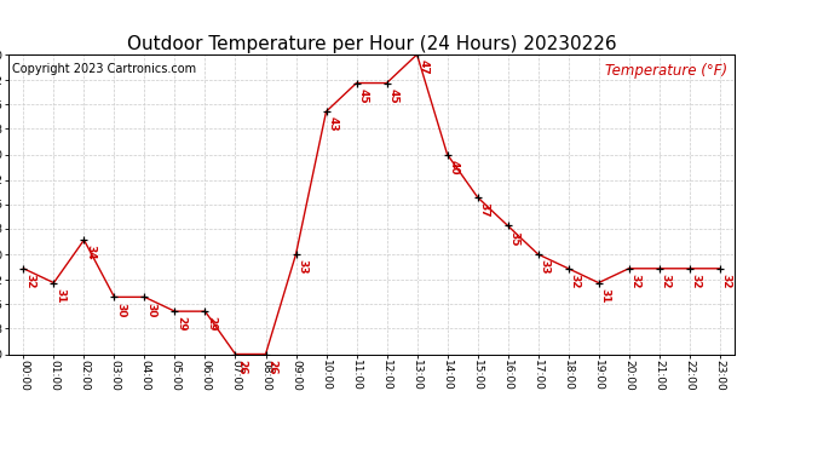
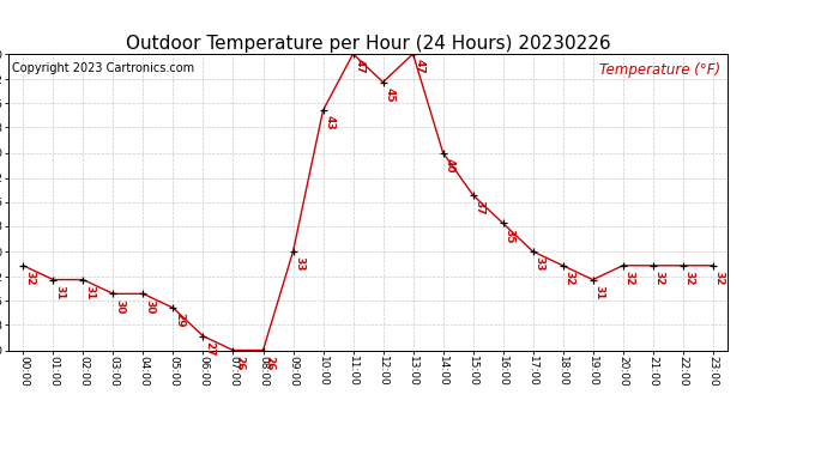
02:00: 34 -> 31
06:00: 29 -> 27
11:00: 45 -> 47
